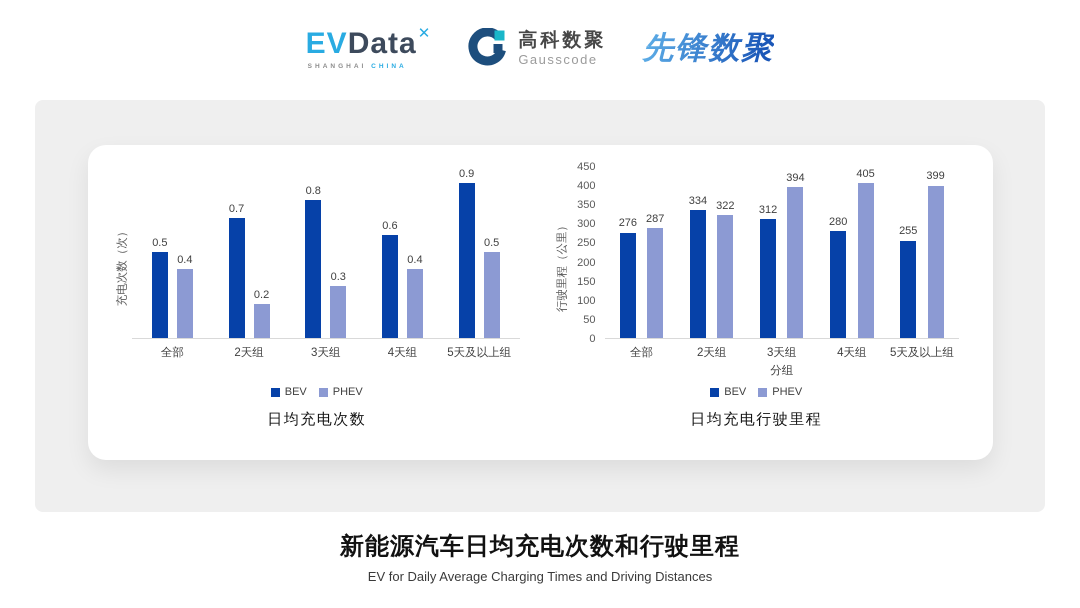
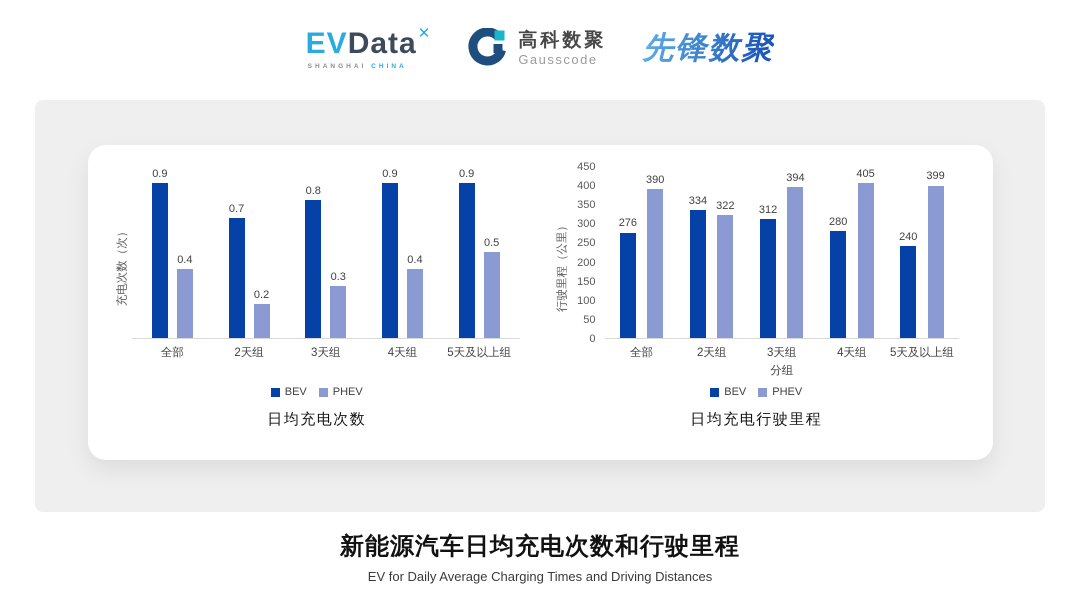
日均充电次数/BEV/全部: 0.5 -> 0.9
日均充电次数/BEV/4天组: 0.6 -> 0.9
日均充电行驶里程/PHEV/全部: 287 -> 390
日均充电行驶里程/BEV/5天及以上组: 255 -> 240
